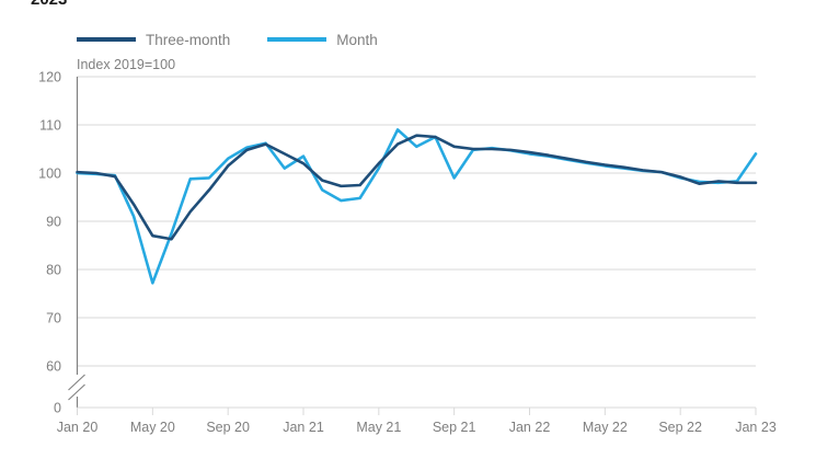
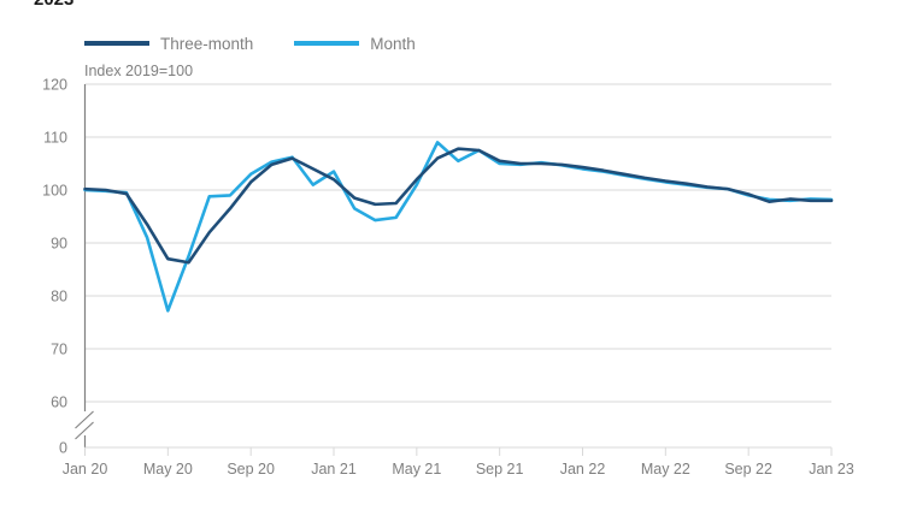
Month/Sep 21: 99 -> 105
Month/Jan 23: 104 -> 98
